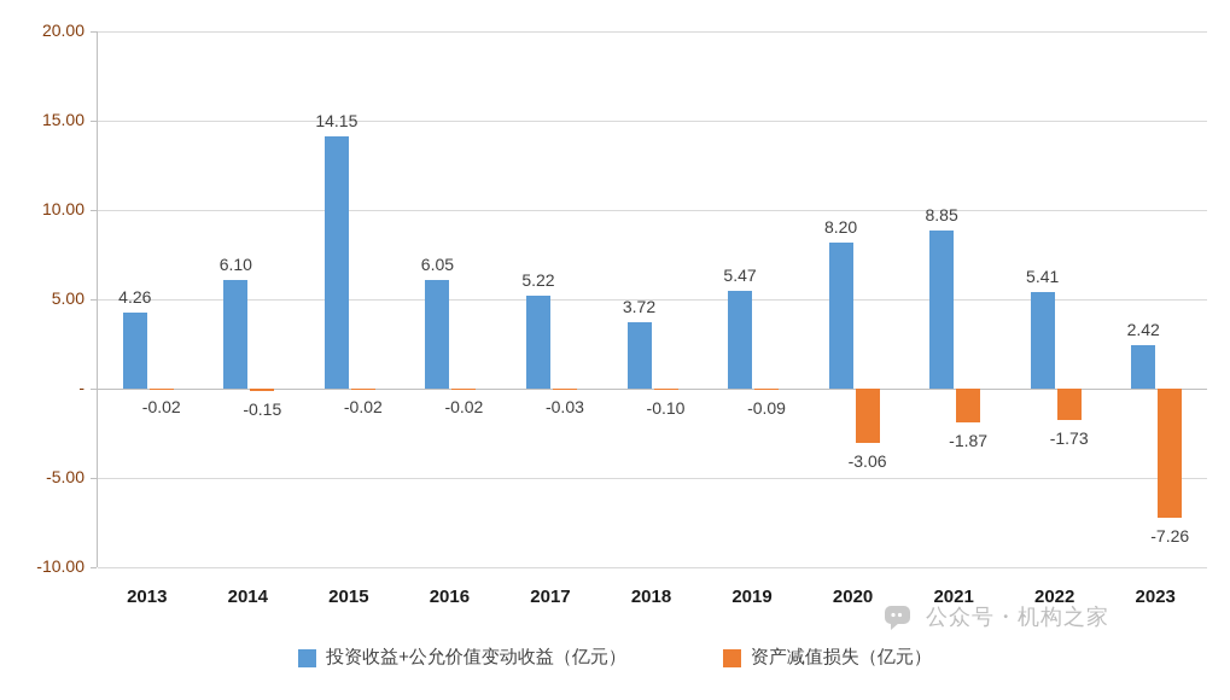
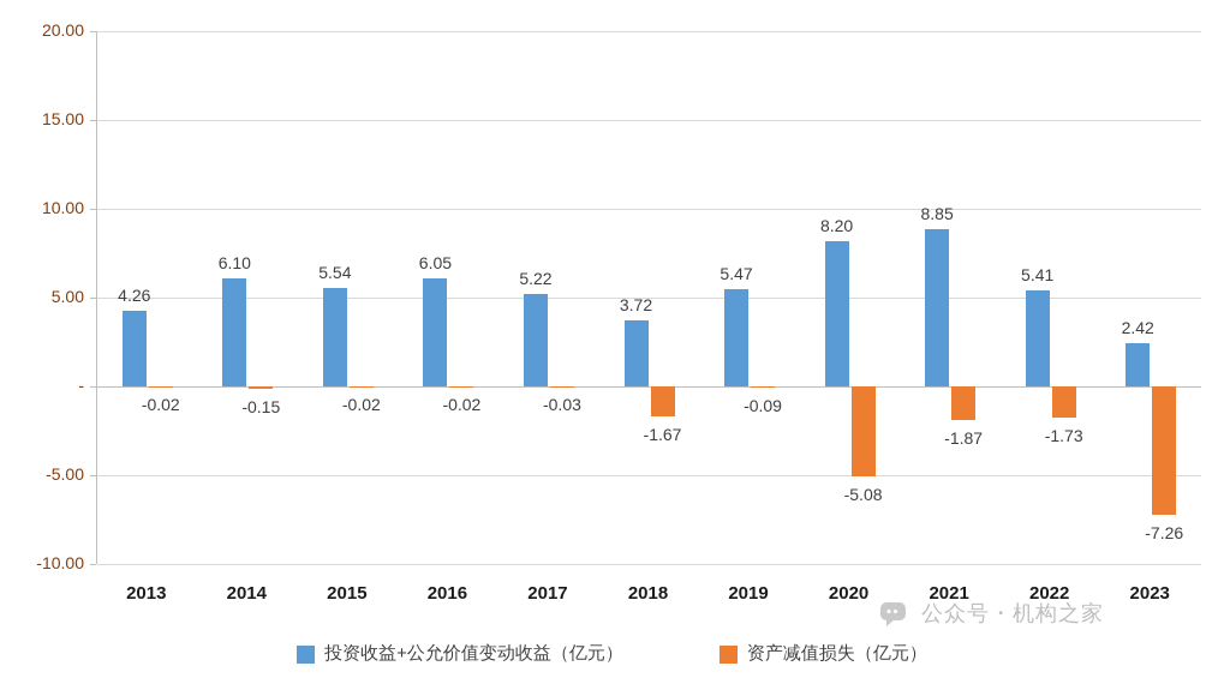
投资收益+公允价值变动收益（亿元）/2015: 14.15 -> 5.54
资产减值损失（亿元）/2018: -0.10 -> -1.67
资产减值损失（亿元）/2020: -3.06 -> -5.08
